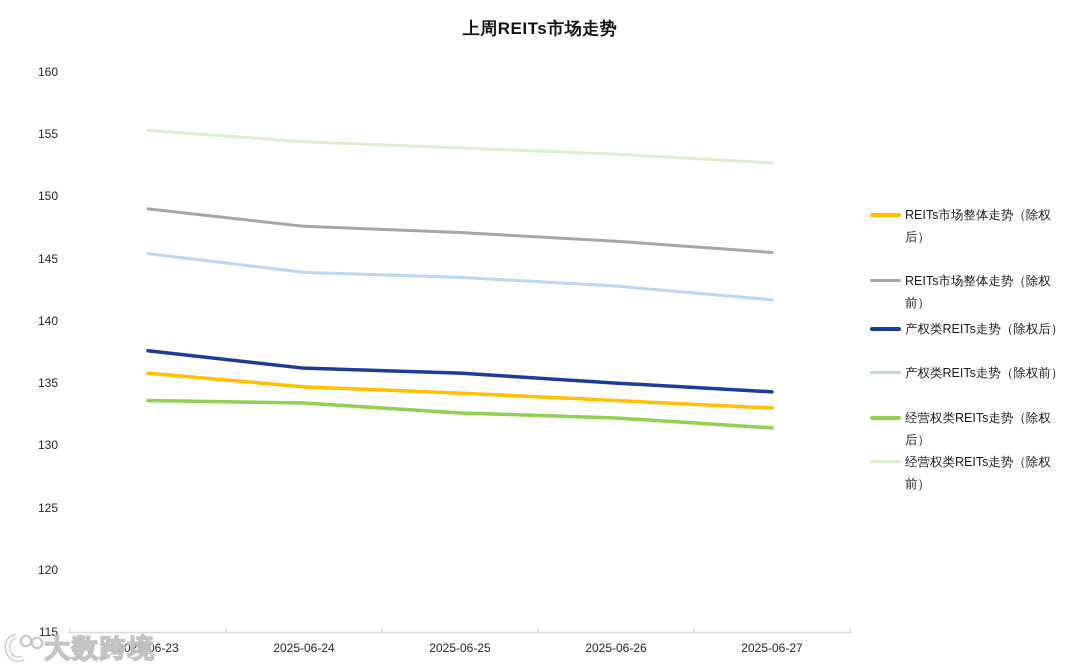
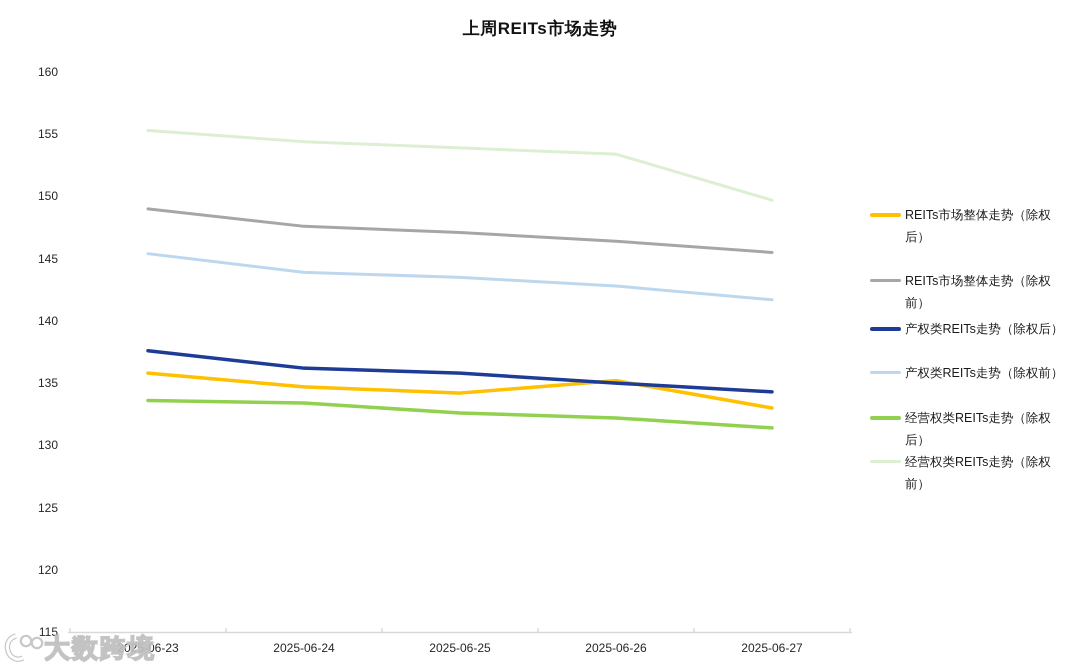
REITs市场整体走势（除权后）/2025-06-26: 133.6 -> 135.2
经营权类REITs走势（除权前）/2025-06-27: 152.7 -> 149.7
